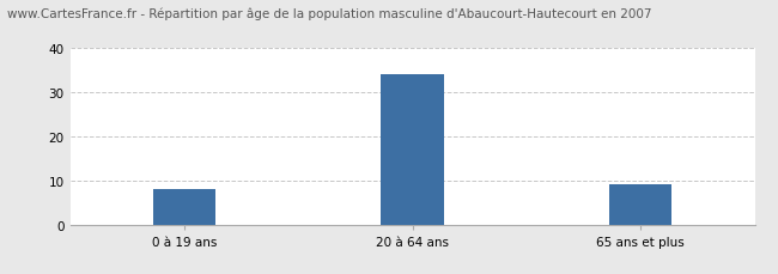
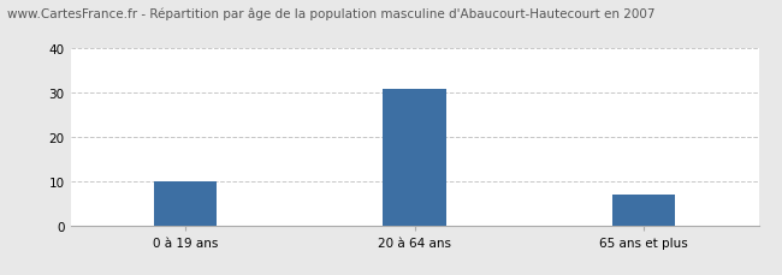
0 à 19 ans: 8 -> 10
20 à 64 ans: 34 -> 31
65 ans et plus: 9 -> 7
